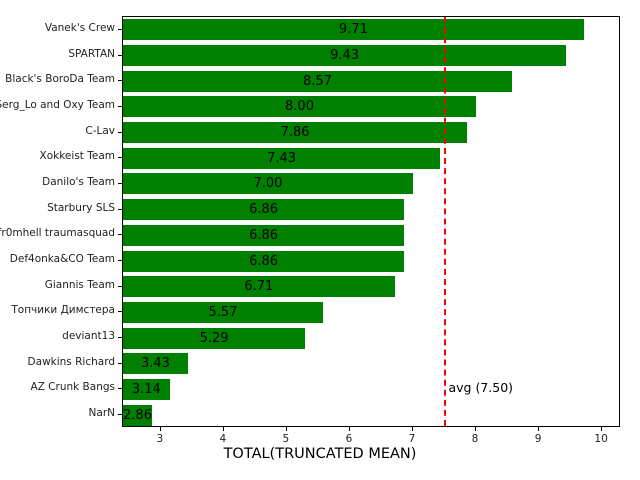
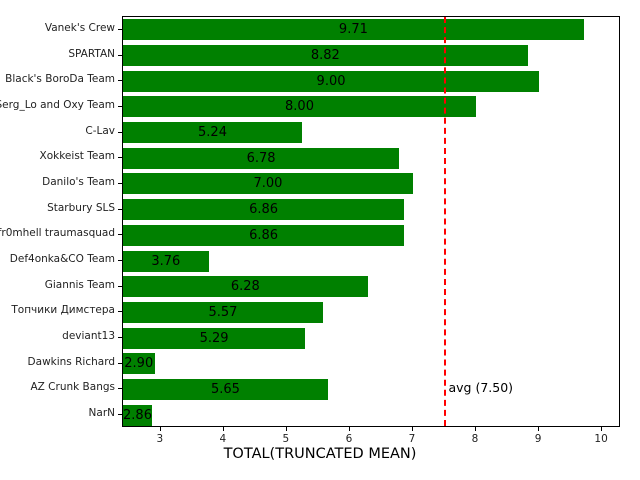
SPARTAN: 9.43 -> 8.82
Black's BoroDa Team: 8.57 -> 9.00
C-Lav: 7.86 -> 5.24
Xokkeist Team: 7.43 -> 6.78
Def4onka&CO Team: 6.86 -> 3.76
Giannis Team: 6.71 -> 6.28
Dawkins Richard: 3.43 -> 2.90
AZ Crunk Bangs: 3.14 -> 5.65
